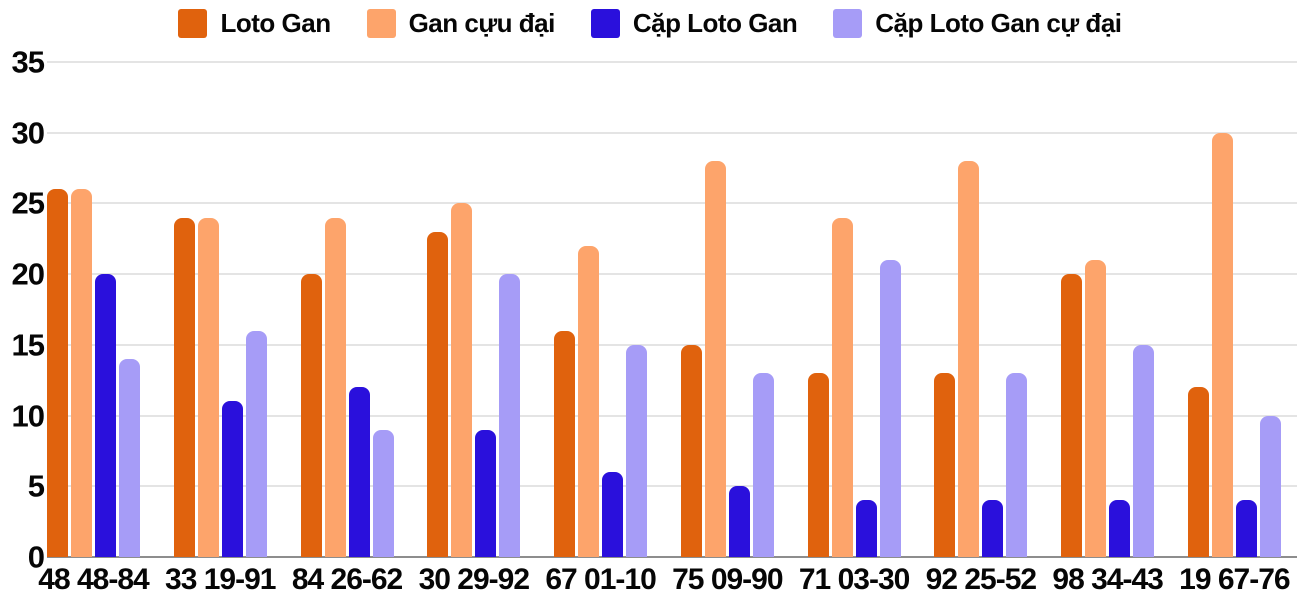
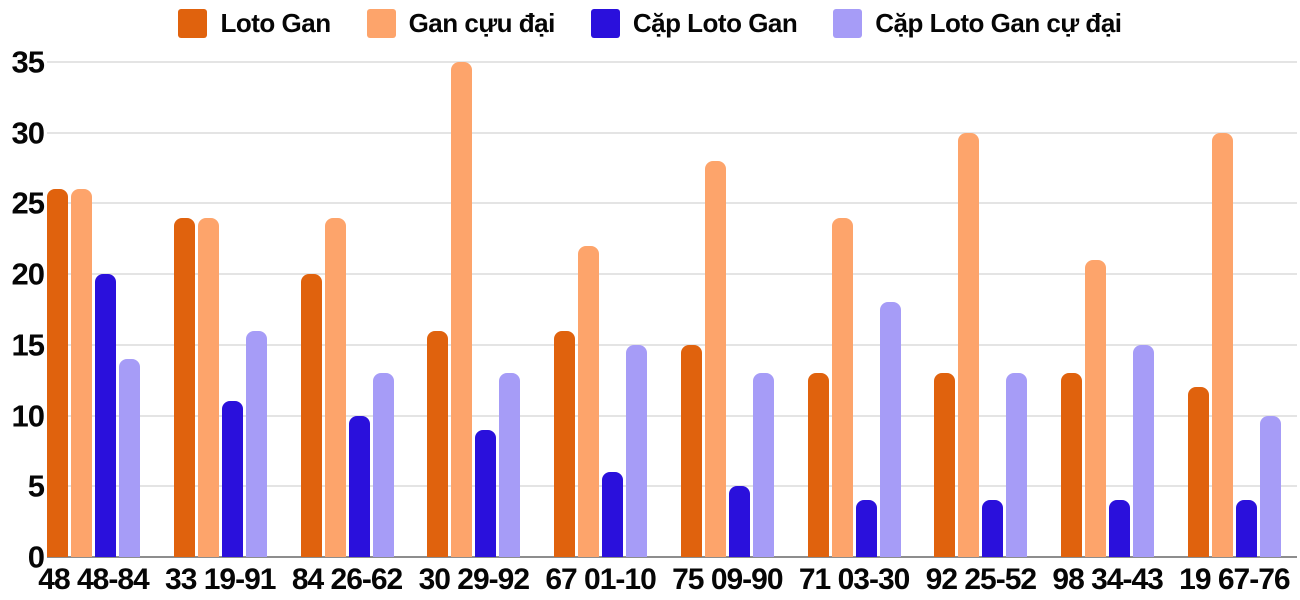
Cặp Loto Gan/84 26-62: 12 -> 10
Cặp Loto Gan cự đại/84 26-62: 9 -> 13
Loto Gan/30 29-92: 23 -> 16
Gan cựu đại/30 29-92: 25 -> 35
Cặp Loto Gan cự đại/30 29-92: 20 -> 13
Cặp Loto Gan cự đại/71 03-30: 21 -> 18
Gan cựu đại/92 25-52: 28 -> 30
Loto Gan/98 34-43: 20 -> 13
